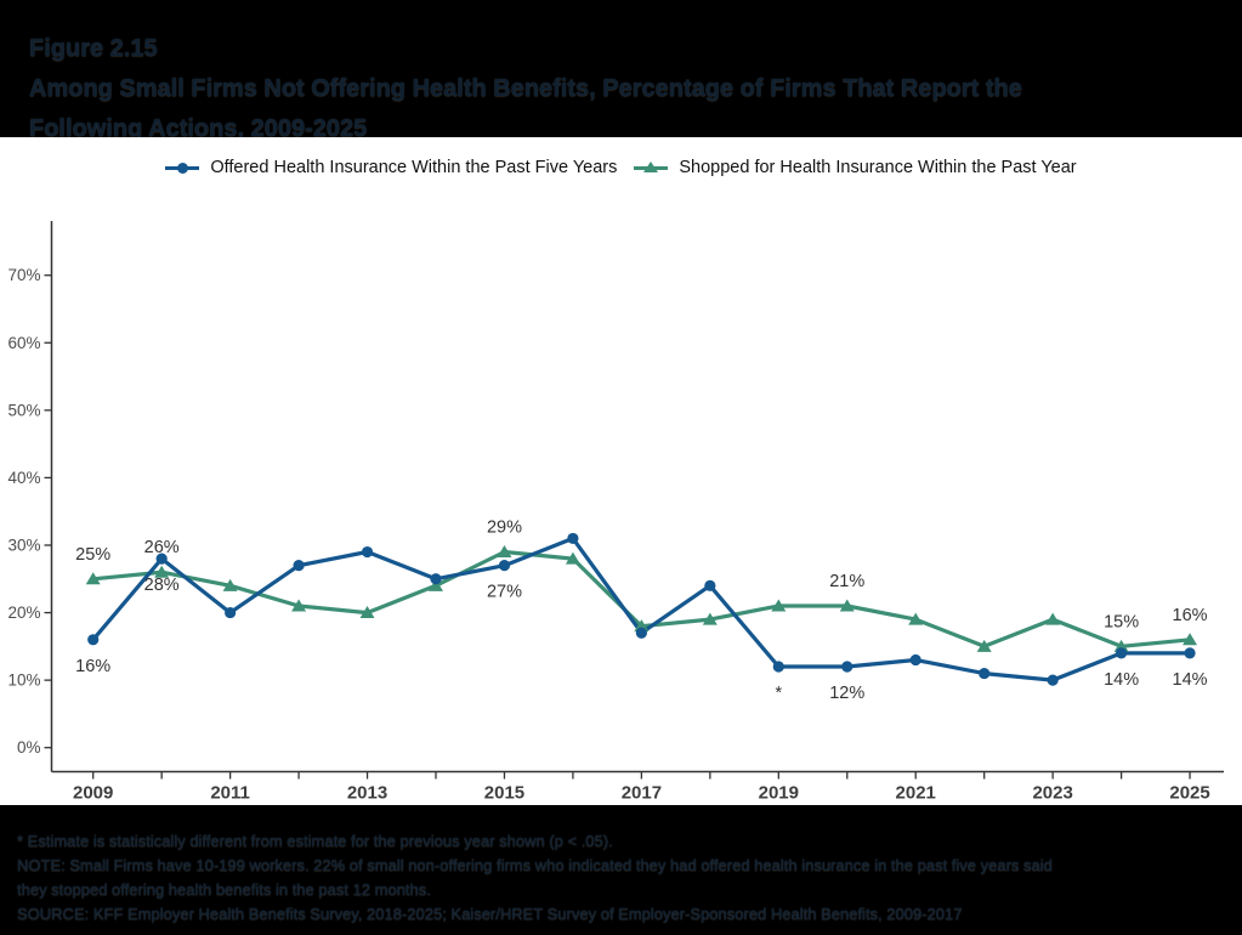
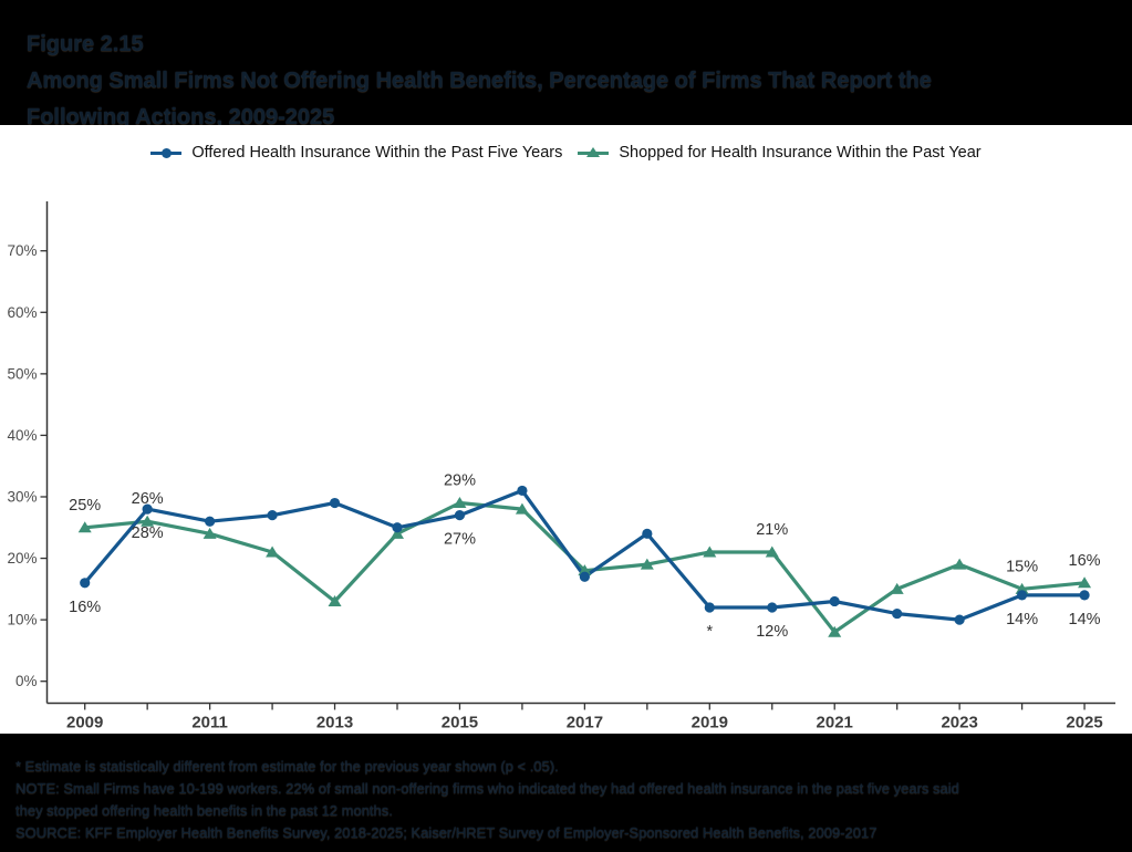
Offered Health Insurance Within the Past Five Years/2011: 20% -> 26%
Shopped for Health Insurance Within the Past Year/2013: 20% -> 13%
Shopped for Health Insurance Within the Past Year/2021: 19% -> 8%
